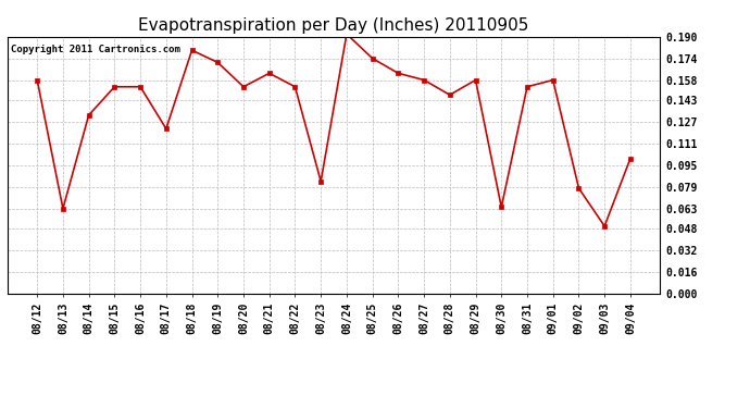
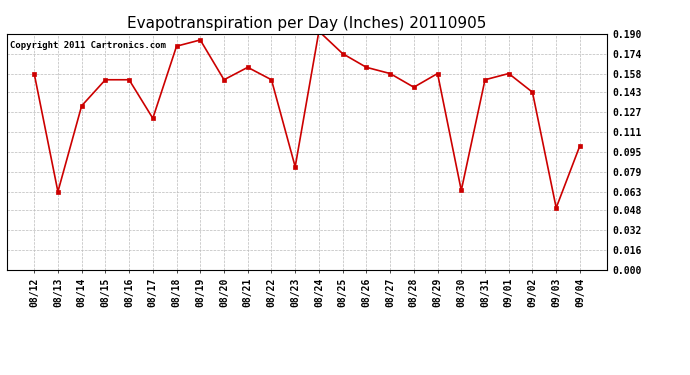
08/19: 0.171 -> 0.185
09/02: 0.078 -> 0.143
